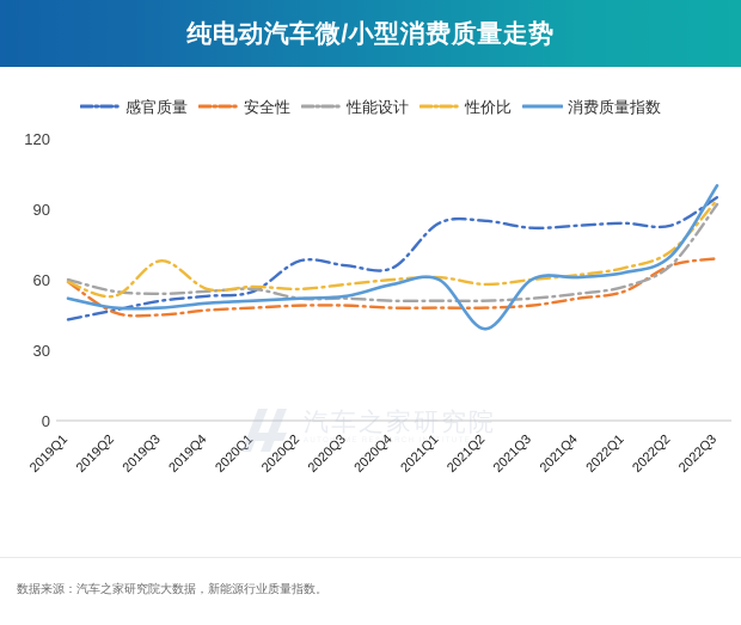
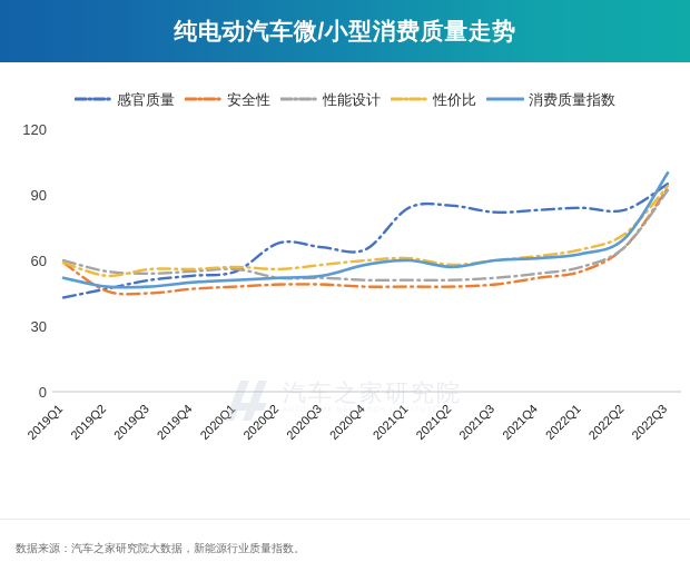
性价比/2019Q3: 68 -> 56
消费质量指数/2021Q2: 39 -> 57
安全性/2022Q3: 69 -> 93
